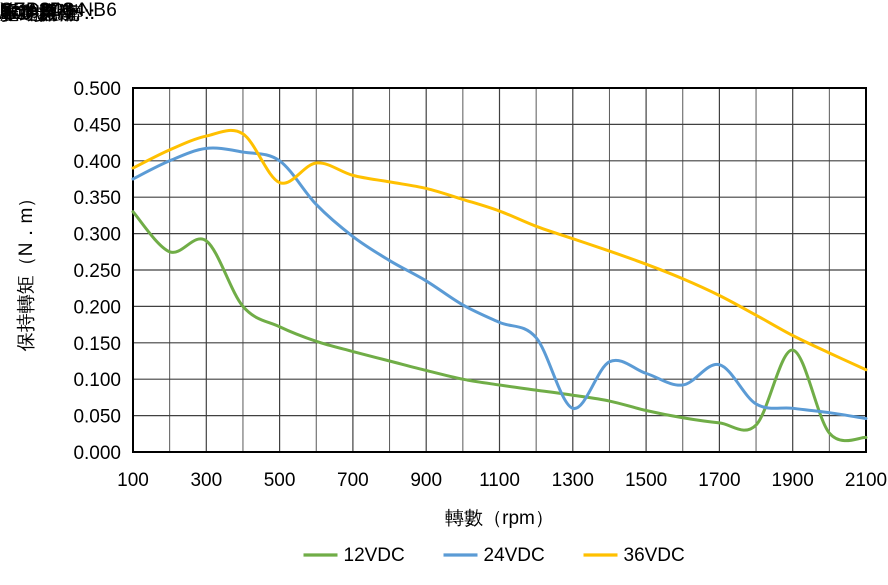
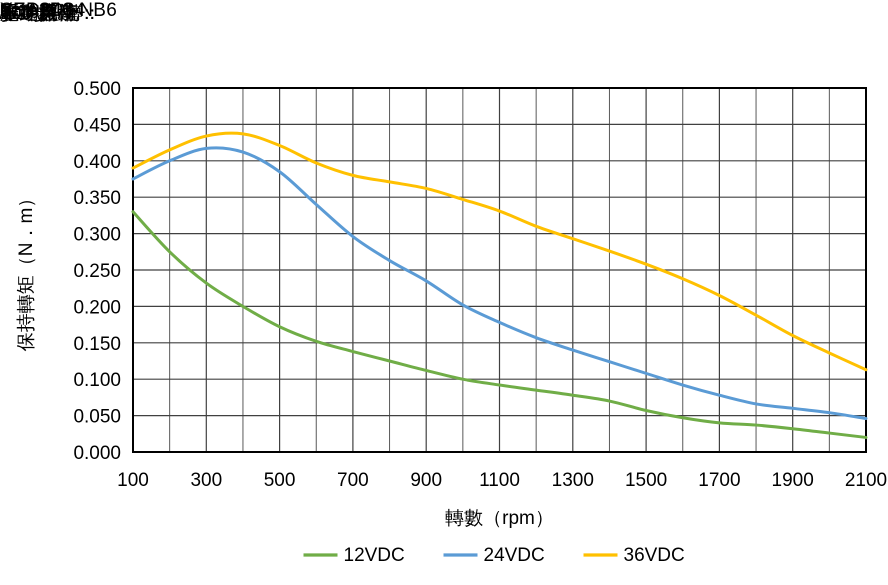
12VDC/300: 0.29 -> 0.23
24VDC/500: 0.40 -> 0.39
36VDC/500: 0.37 -> 0.42
24VDC/1300: 0.06 -> 0.14
24VDC/1700: 0.12 -> 0.08
12VDC/1900: 0.14 -> 0.03
